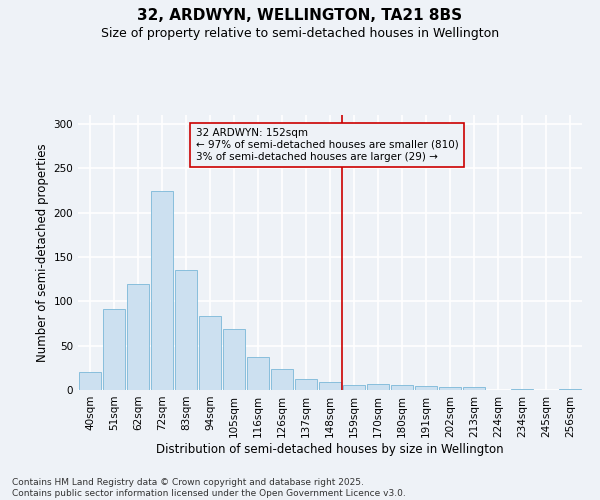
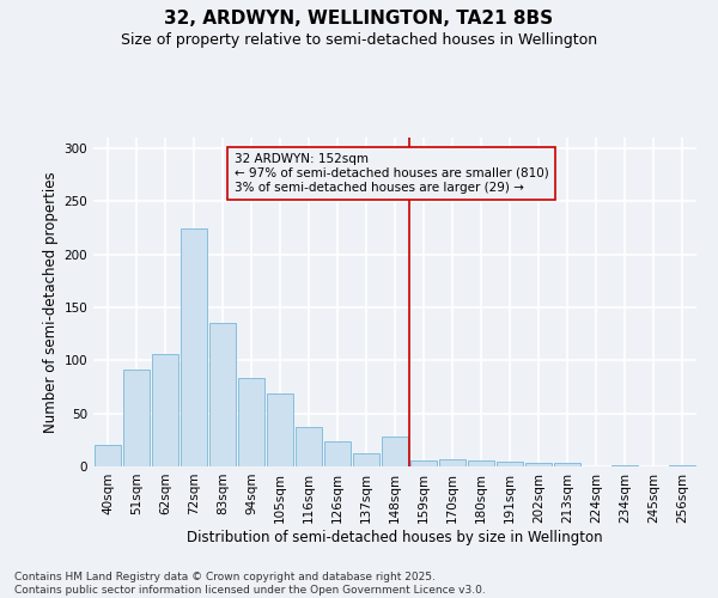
62sqm: 120 -> 106
148sqm: 9 -> 28
